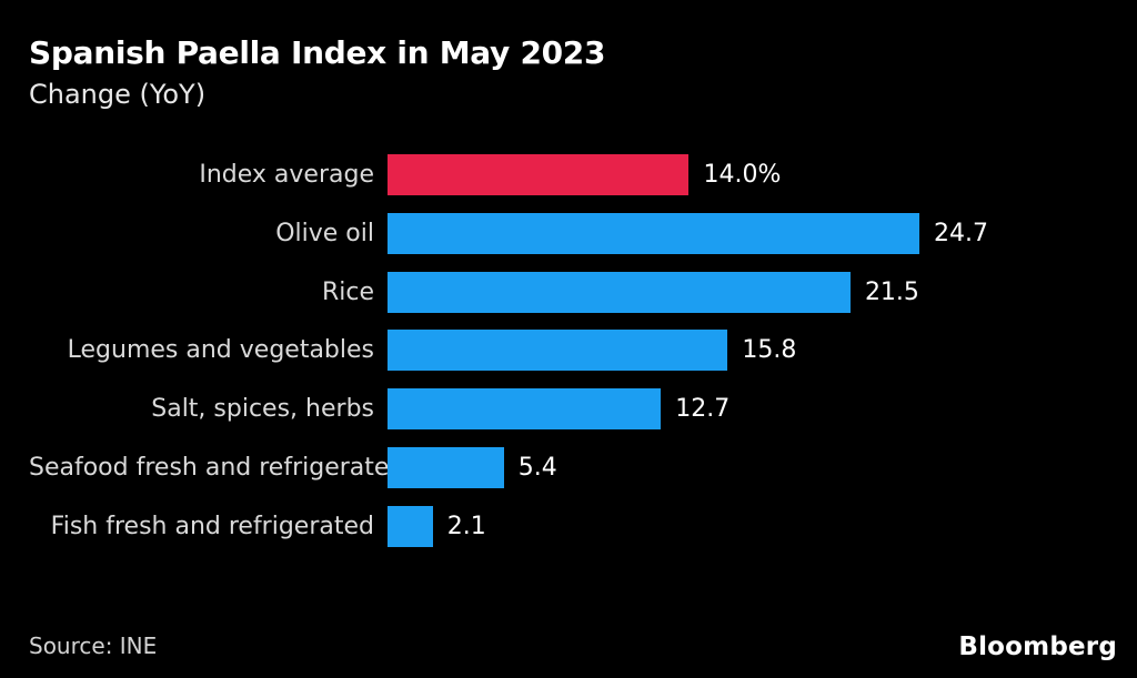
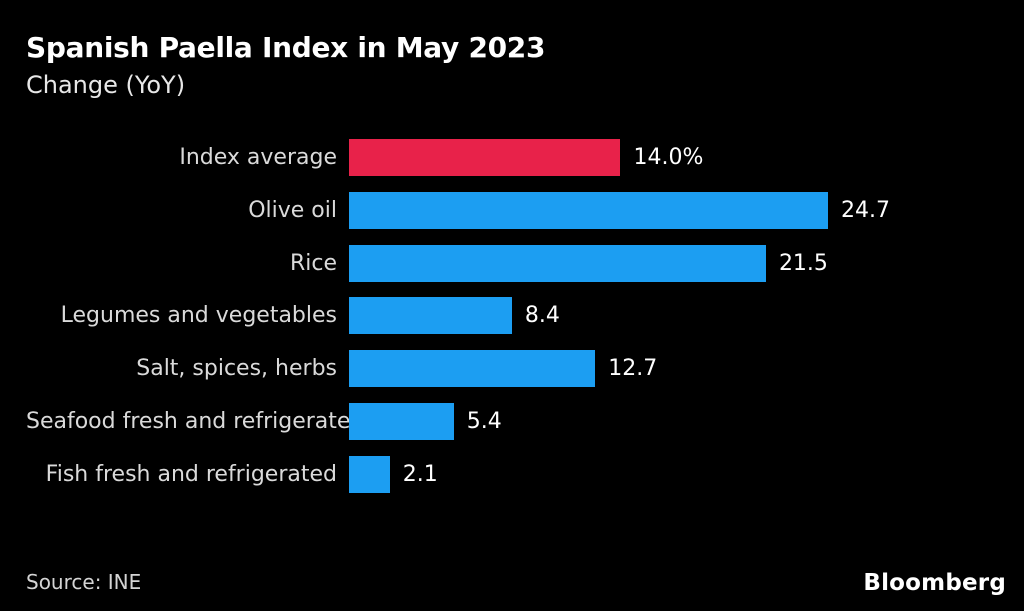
Legumes and vegetables: 15.8 -> 8.4
